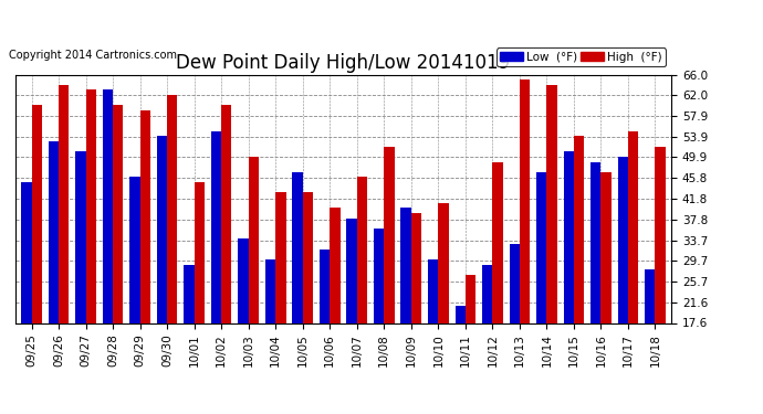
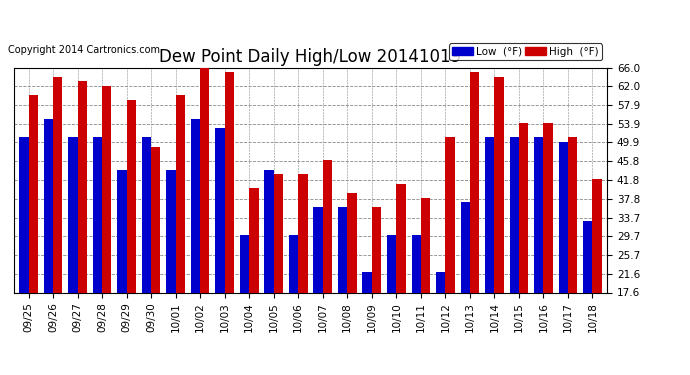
Low (°F)/09/25: 45 -> 51
Low (°F)/09/26: 53 -> 55
Low (°F)/09/28: 63 -> 51
High (°F)/09/28: 60 -> 62
Low (°F)/09/29: 46 -> 44
Low (°F)/09/30: 54 -> 51
High (°F)/09/30: 62 -> 49
Low (°F)/10/01: 29 -> 44
High (°F)/10/01: 45 -> 60
High (°F)/10/02: 60 -> 66
Low (°F)/10/03: 34 -> 53
High (°F)/10/03: 50 -> 65
High (°F)/10/04: 43 -> 40
Low (°F)/10/05: 47 -> 44
Low (°F)/10/06: 32 -> 30
High (°F)/10/06: 40 -> 43
Low (°F)/10/07: 38 -> 36
High (°F)/10/08: 52 -> 39
Low (°F)/10/09: 40 -> 22
High (°F)/10/09: 39 -> 36
Low (°F)/10/11: 21 -> 30
High (°F)/10/11: 27 -> 38
Low (°F)/10/12: 29 -> 22
High (°F)/10/12: 49 -> 51
Low (°F)/10/13: 33 -> 37
Low (°F)/10/14: 47 -> 51
Low (°F)/10/16: 49 -> 51
High (°F)/10/16: 47 -> 54
High (°F)/10/17: 55 -> 51
Low (°F)/10/18: 28 -> 33
High (°F)/10/18: 52 -> 42
